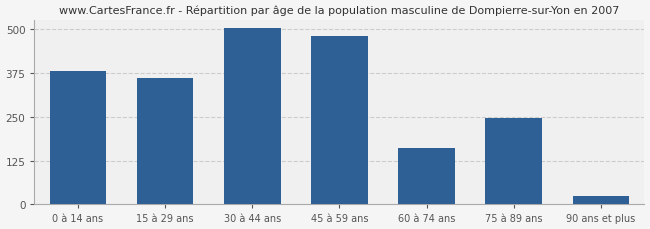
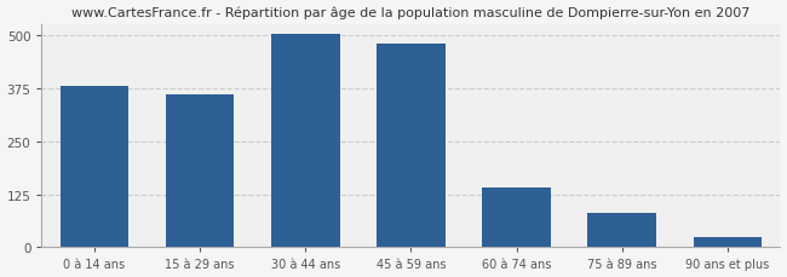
60 à 74 ans: 160 -> 141
75 à 89 ans: 245 -> 80
